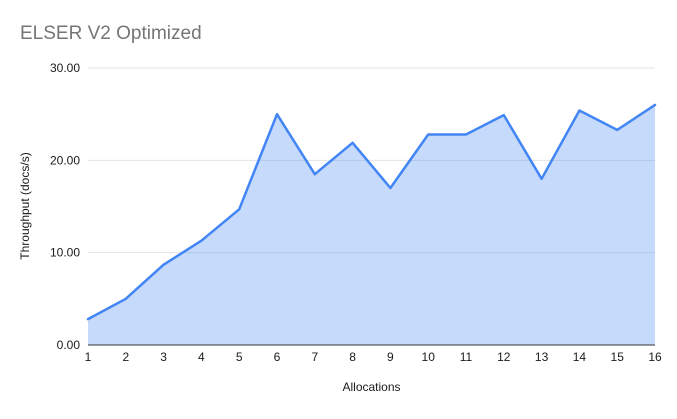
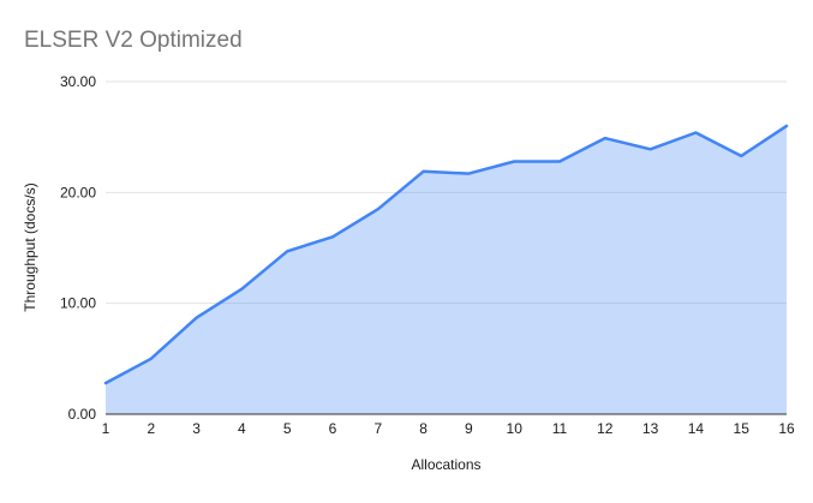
6: 25 -> 16
9: 17 -> 22
13: 18 -> 24
